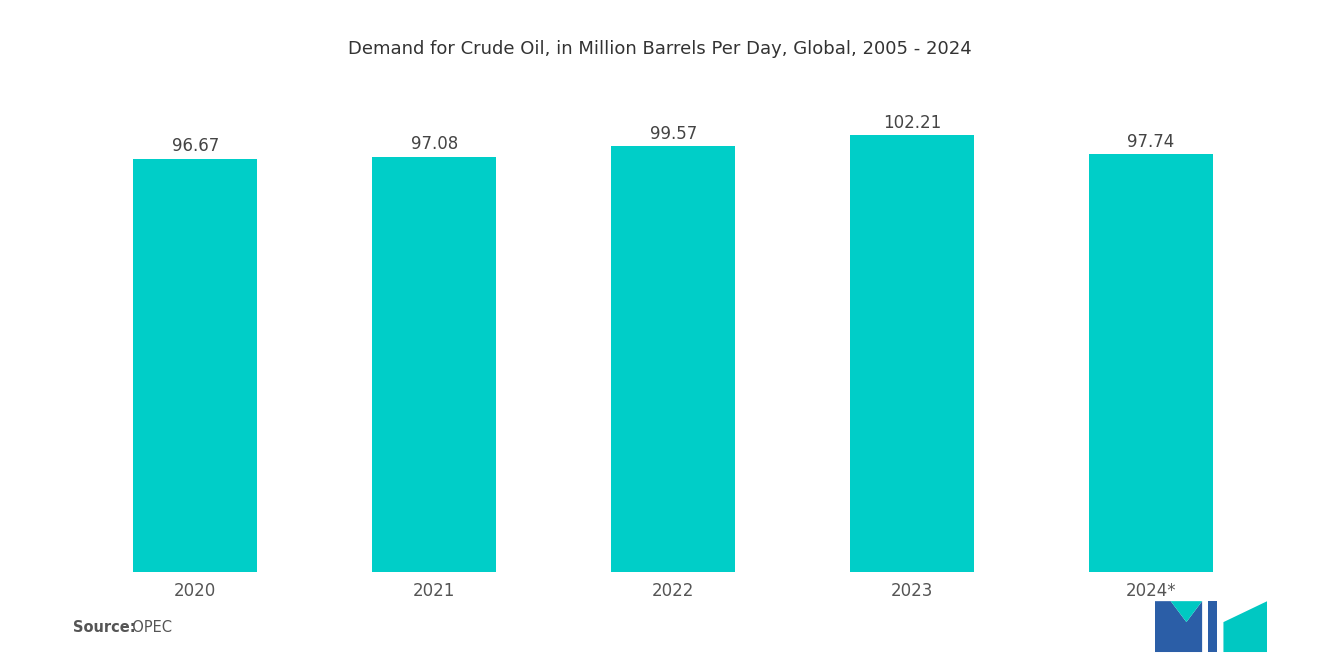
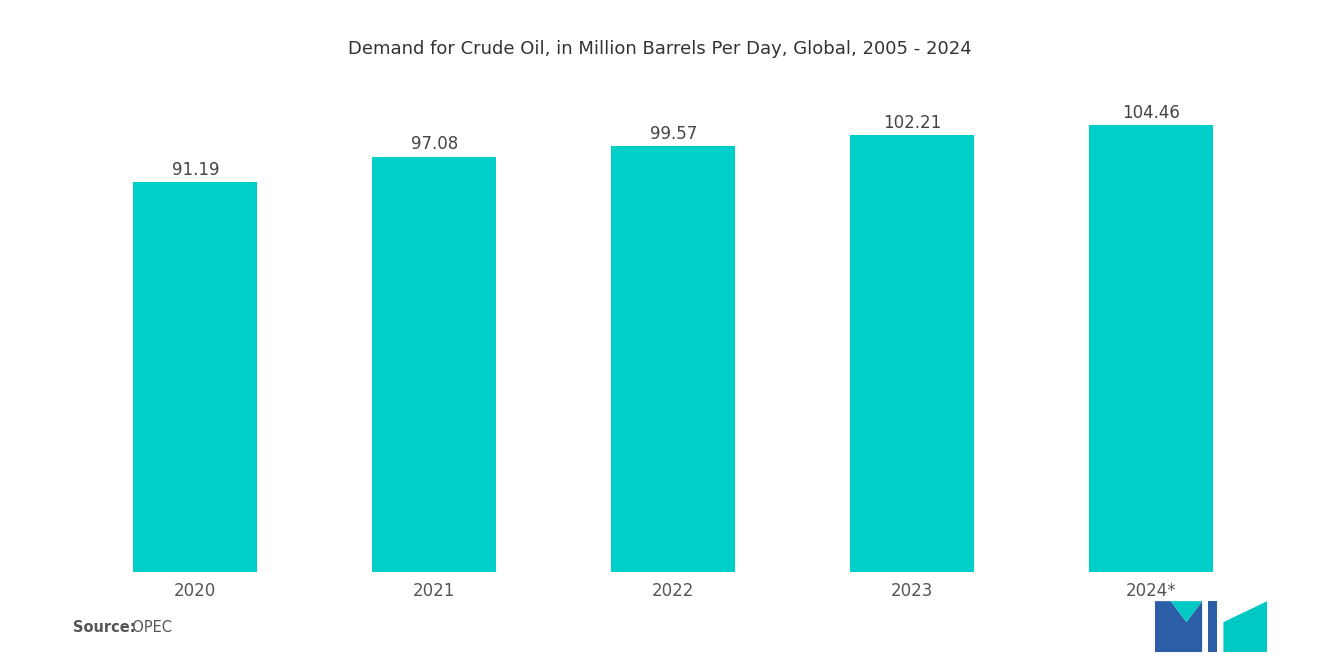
2020: 96.67 -> 91.19
2024*: 97.74 -> 104.46
